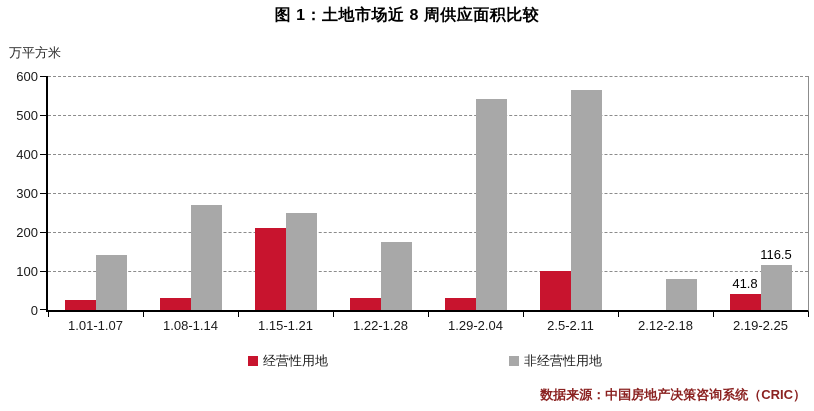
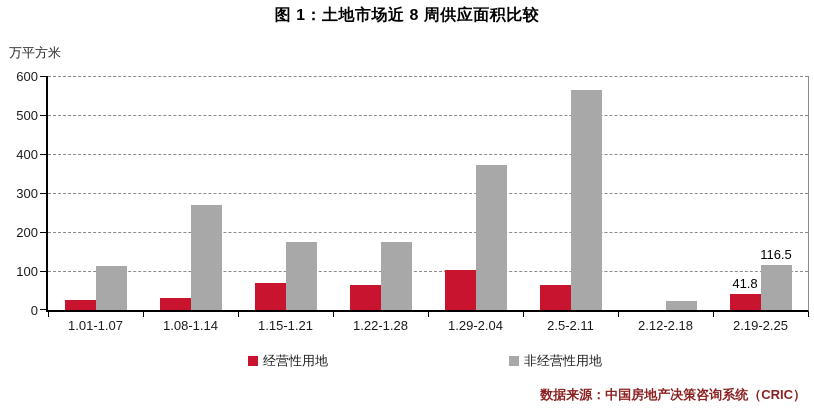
非经营性用地/1.01-1.07: 140 -> 110
经营性用地/1.15-1.21: 210 -> 70
非经营性用地/1.15-1.21: 250 -> 170
经营性用地/1.22-1.28: 30 -> 60
经营性用地/1.29-2.04: 30 -> 100
非经营性用地/1.29-2.04: 540 -> 370
经营性用地/2.5-2.11: 100 -> 60
非经营性用地/2.12-2.18: 80 -> 20
